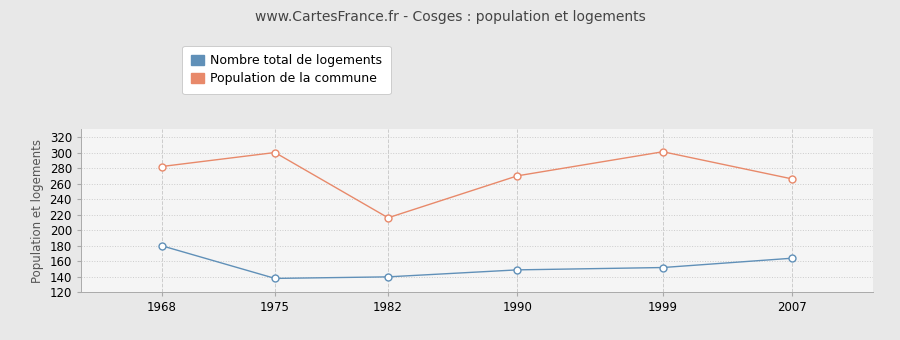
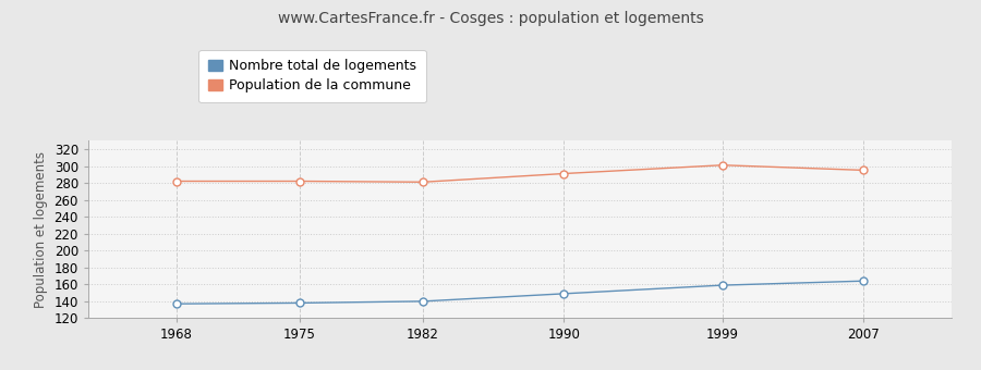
Nombre total de logements/1968: 180 -> 137
Population de la commune/1975: 300 -> 282
Population de la commune/1982: 216 -> 281
Population de la commune/1990: 270 -> 291
Nombre total de logements/1999: 152 -> 159
Population de la commune/2007: 266 -> 295
